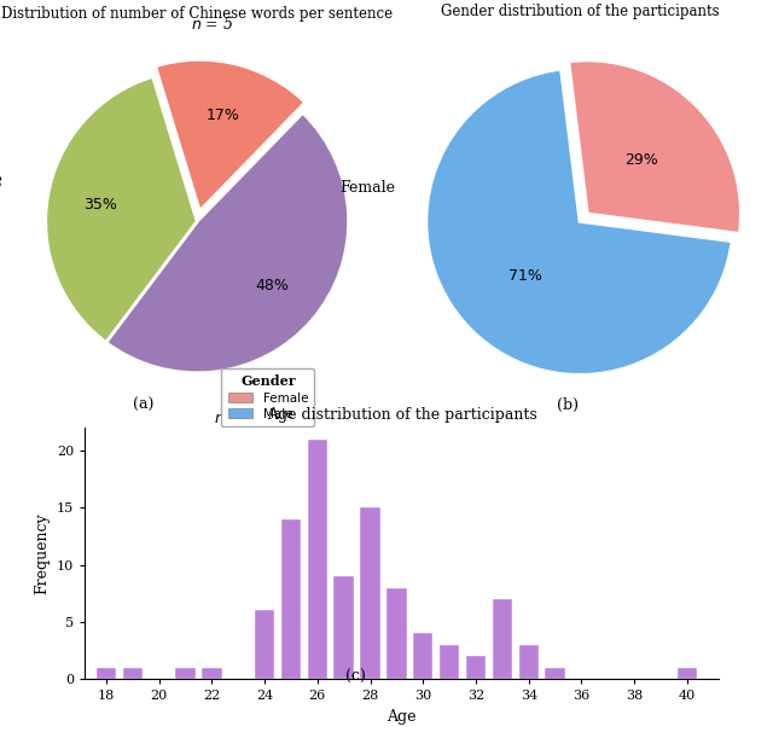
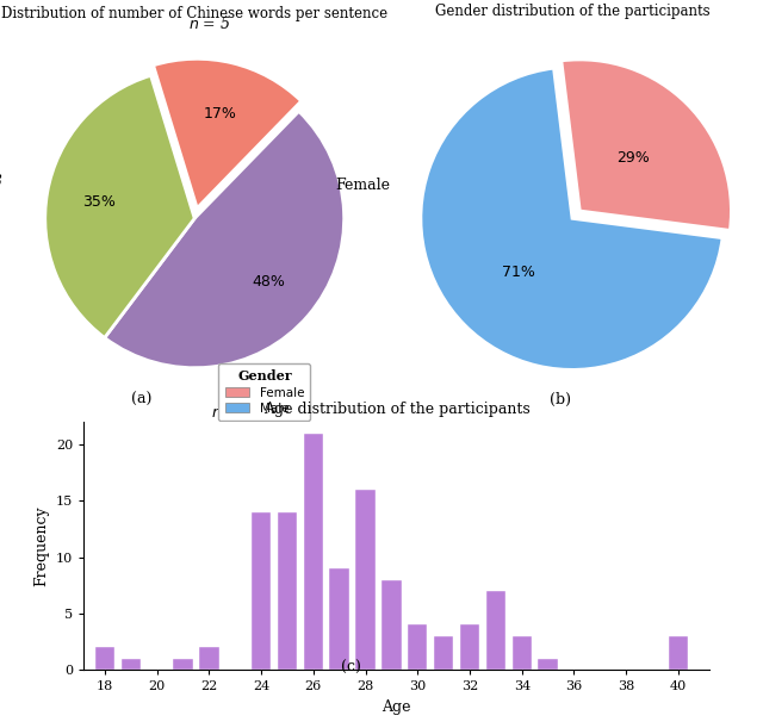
18: 1 -> 2
22: 1 -> 2
24: 6 -> 14
28: 15 -> 16
32: 2 -> 4
40: 1 -> 3
